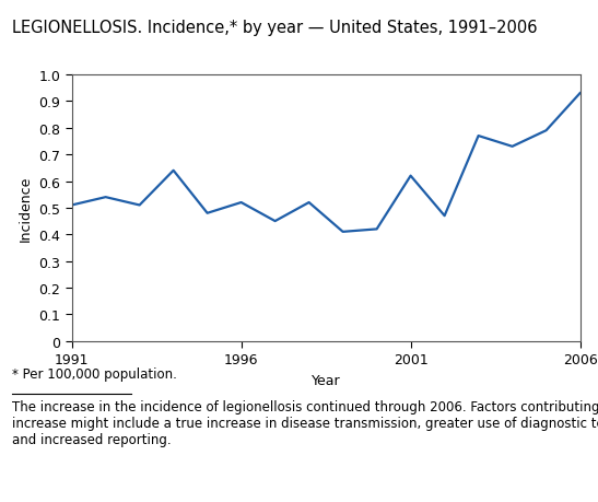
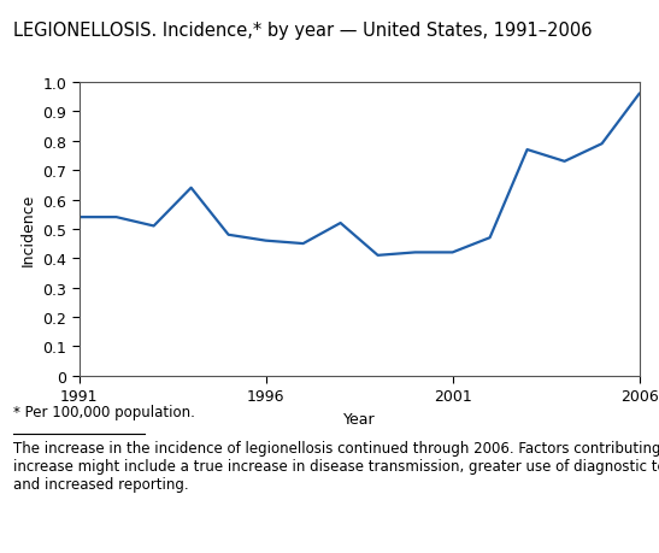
1991: 0.51 -> 0.54
1996: 0.52 -> 0.46
2001: 0.62 -> 0.42
2006: 0.93 -> 0.96
